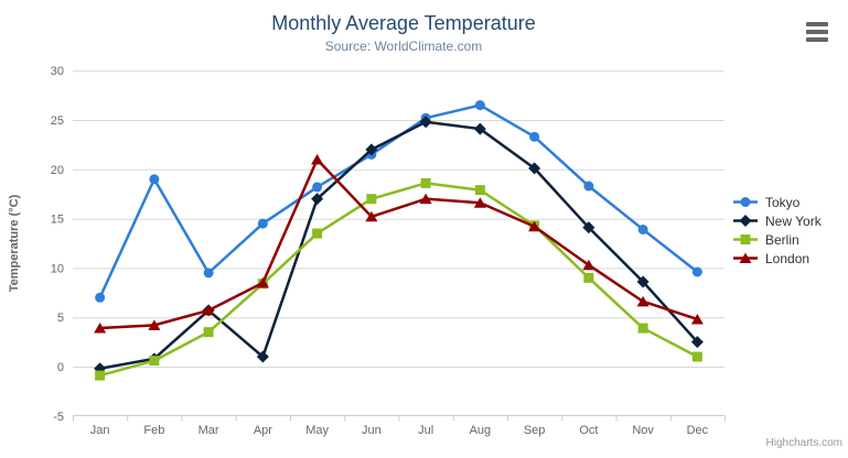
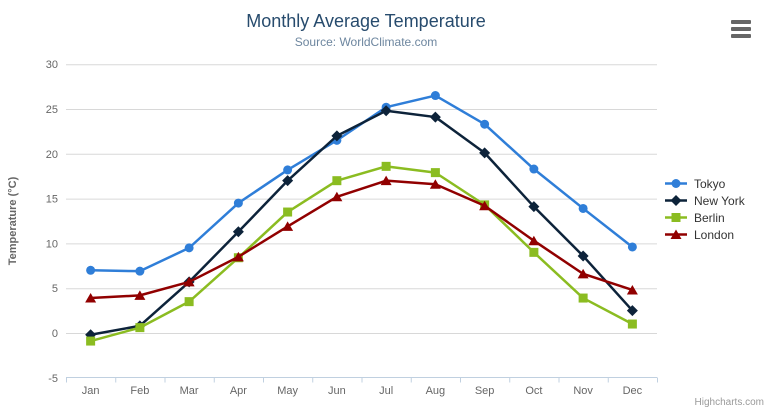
Tokyo/Feb: 19 -> 7
New York/Apr: 1 -> 11
London/May: 21 -> 12
